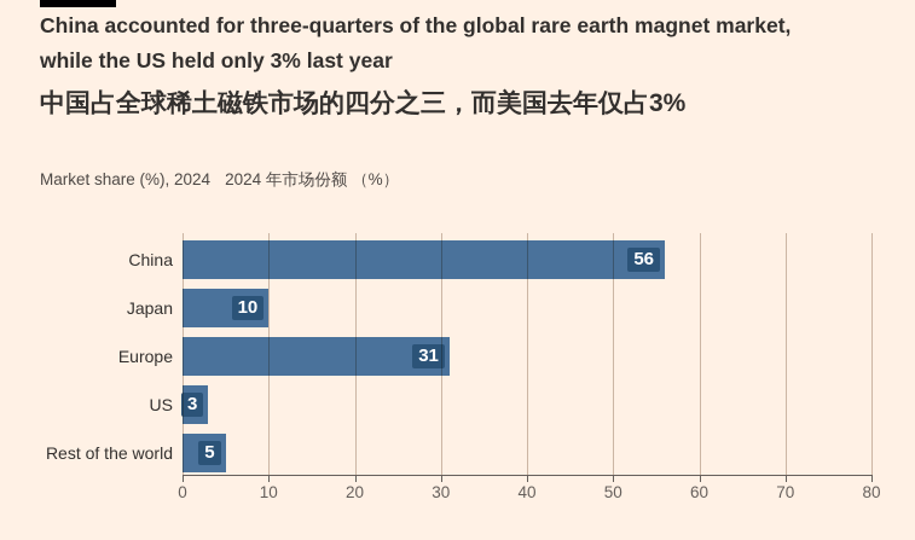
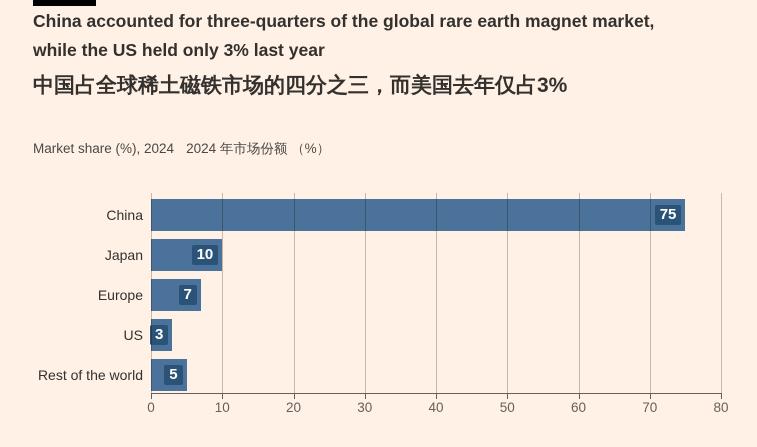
China: 56 -> 75
Europe: 31 -> 7
